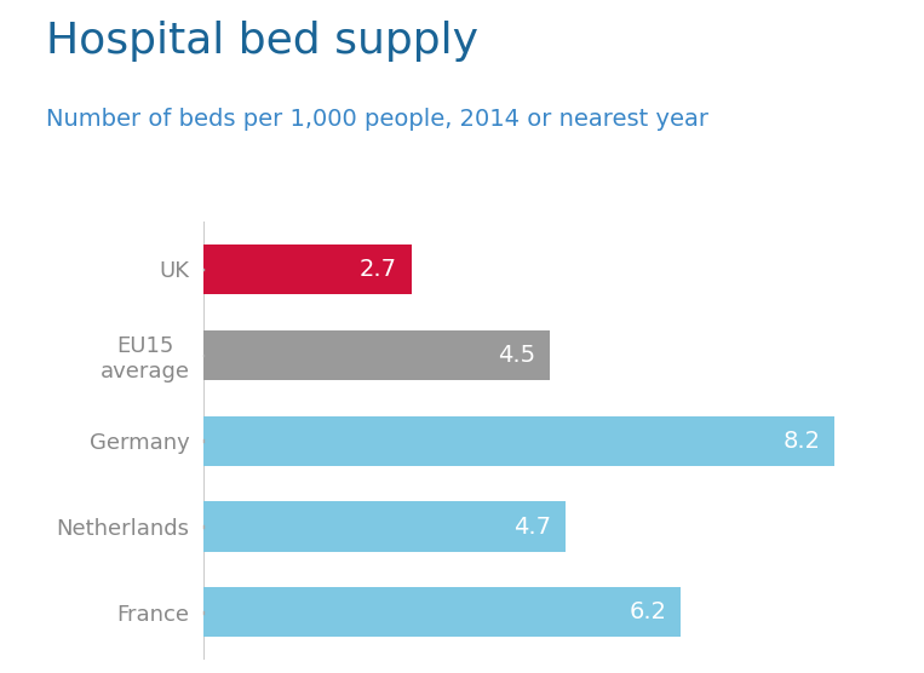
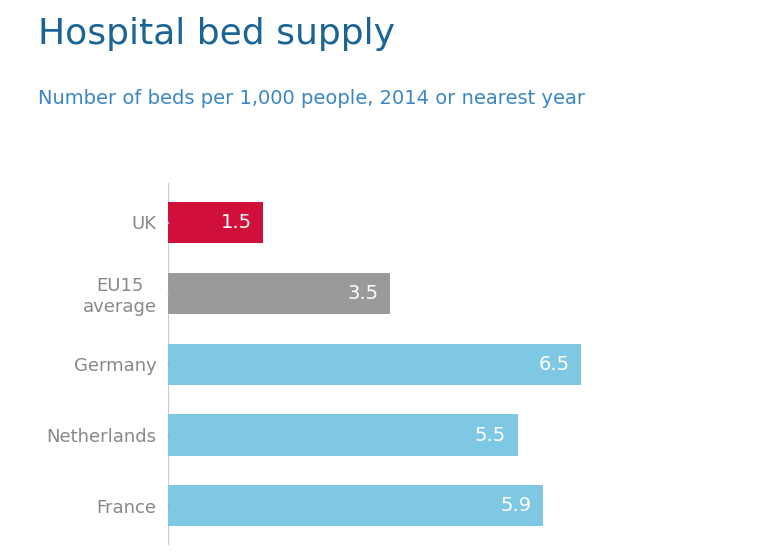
UK: 2.7 -> 1.5
EU15 average: 4.5 -> 3.5
Germany: 8.2 -> 6.5
Netherlands: 4.7 -> 5.5
France: 6.2 -> 5.9
